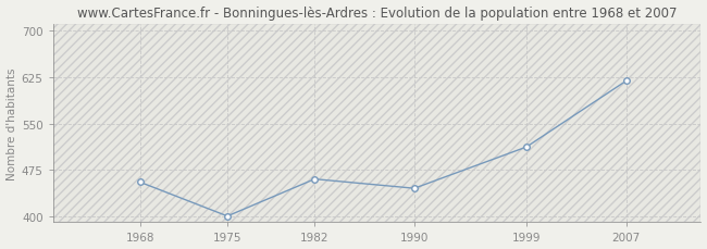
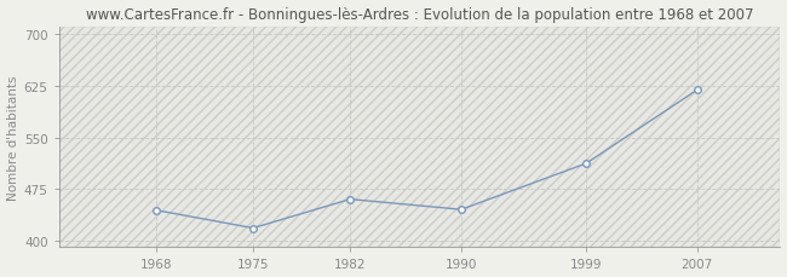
1968: 455 -> 444
1975: 400 -> 418
